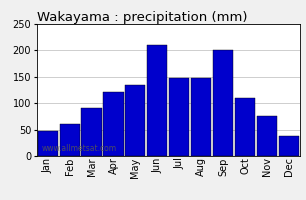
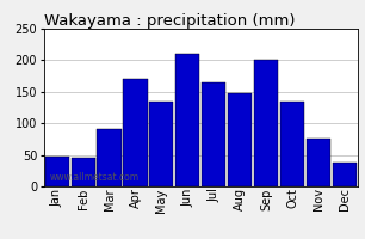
Feb: 60 -> 46
Apr: 122 -> 170
Jul: 147 -> 164
Oct: 110 -> 134
